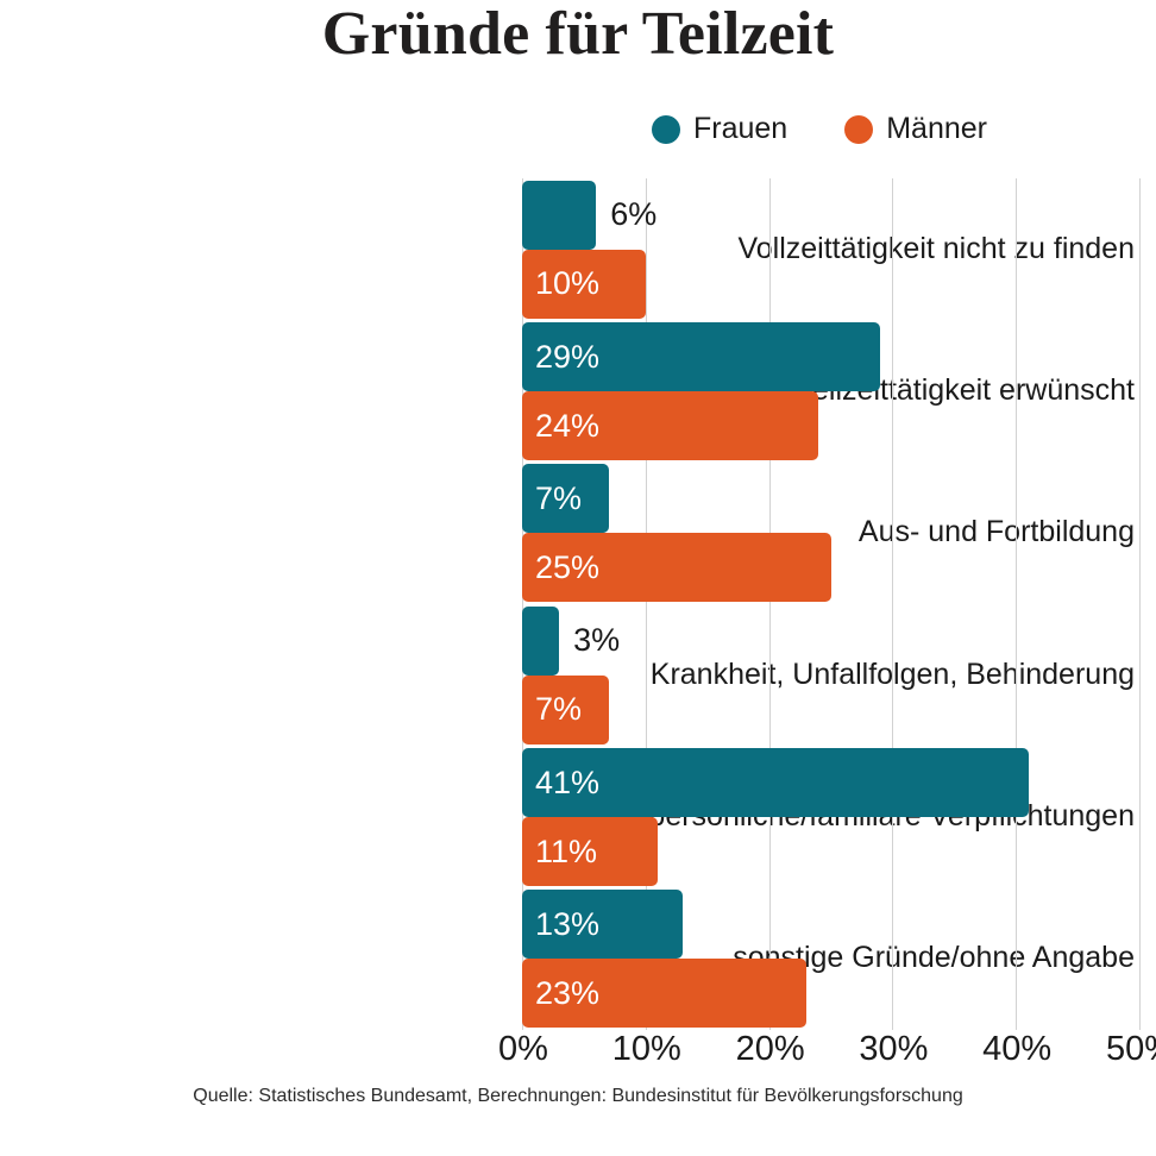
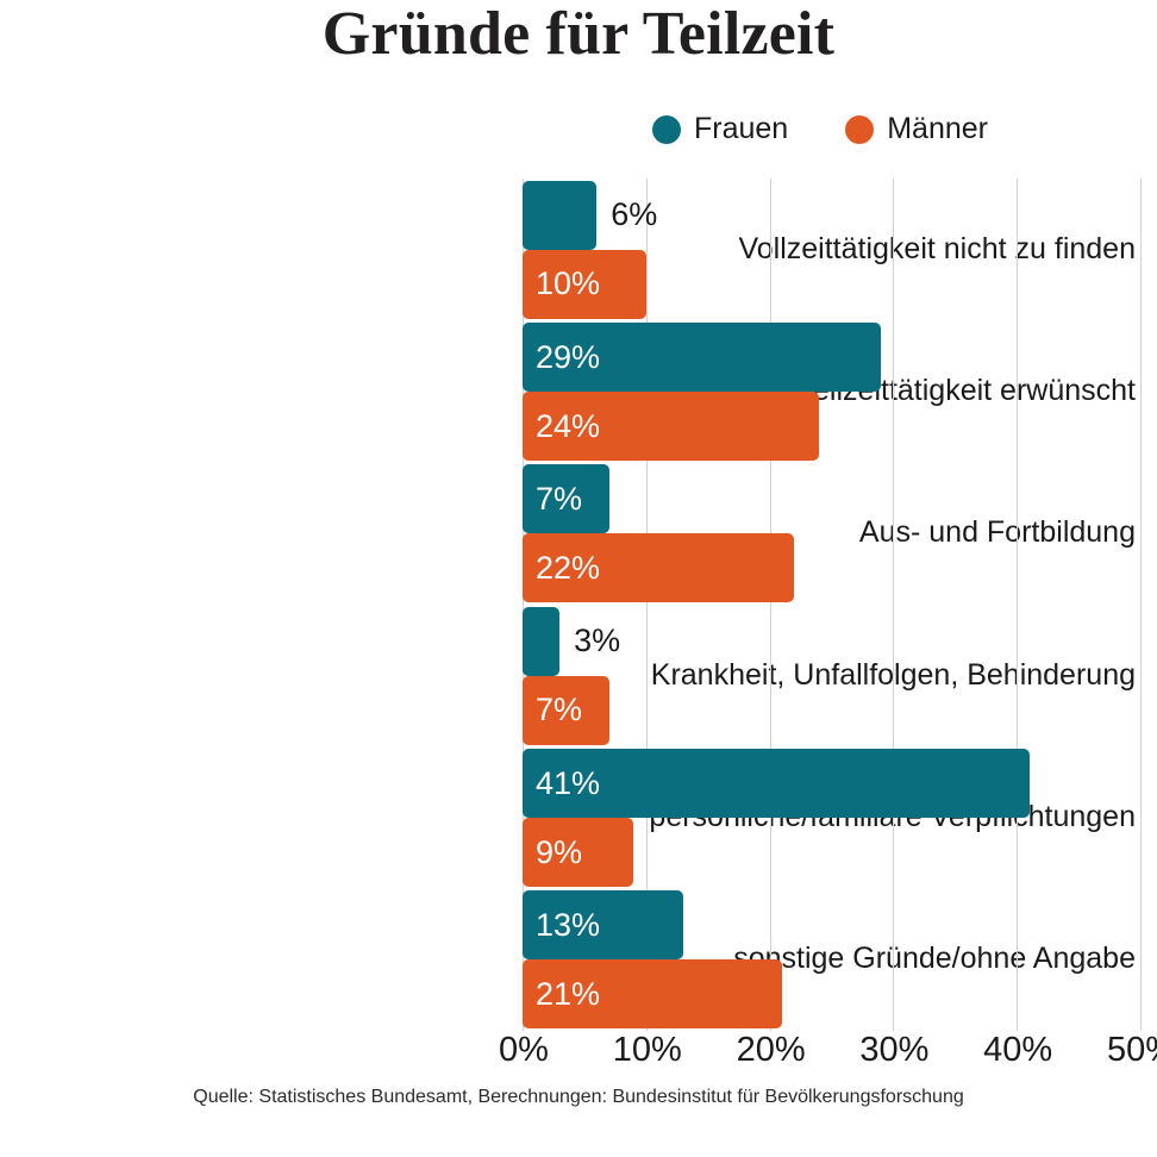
Männer/Aus- und Fortbildung: 25% -> 22%
Männer/persönliche/familiäre Verpflichtungen: 11% -> 9%
Männer/sonstige Gründe/ohne Angabe: 23% -> 21%
